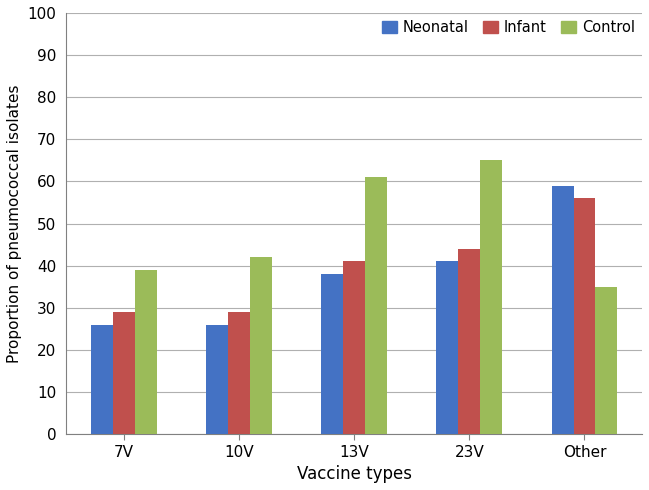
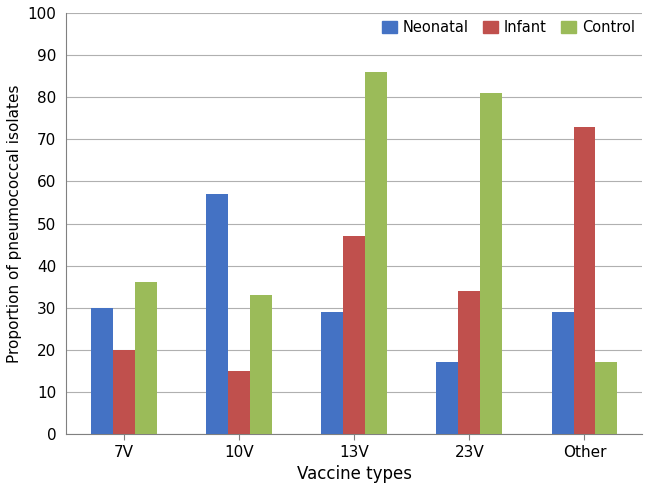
Neonatal/7V: 26 -> 30
Infant/7V: 29 -> 20
Control/7V: 39 -> 36
Neonatal/10V: 26 -> 57
Infant/10V: 29 -> 15
Control/10V: 42 -> 33
Neonatal/13V: 38 -> 29
Infant/13V: 41 -> 47
Control/13V: 61 -> 86
Neonatal/23V: 41 -> 17
Infant/23V: 44 -> 34
Control/23V: 65 -> 81
Neonatal/Other: 59 -> 29
Infant/Other: 56 -> 73
Control/Other: 35 -> 17
